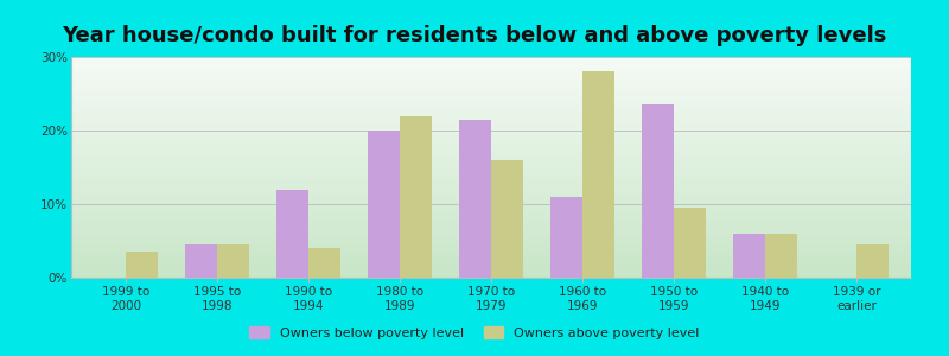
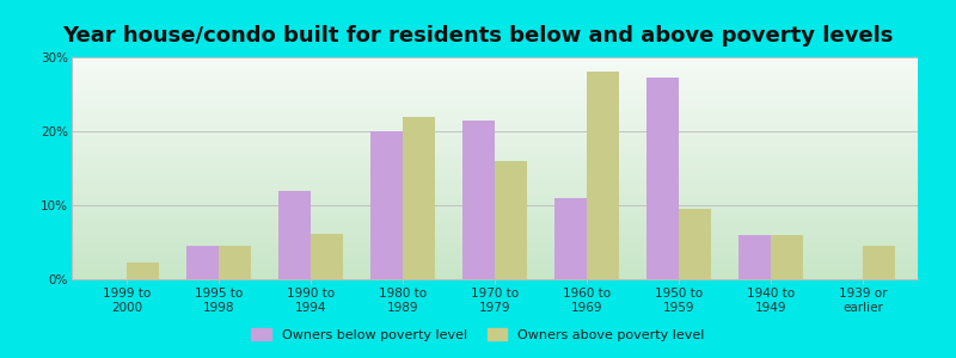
Owners above poverty level/1999 to 2000: 3.5% -> 2.2%
Owners above poverty level/1990 to 1994: 4.0% -> 6.2%
Owners below poverty level/1950 to 1959: 23.5% -> 27.2%
